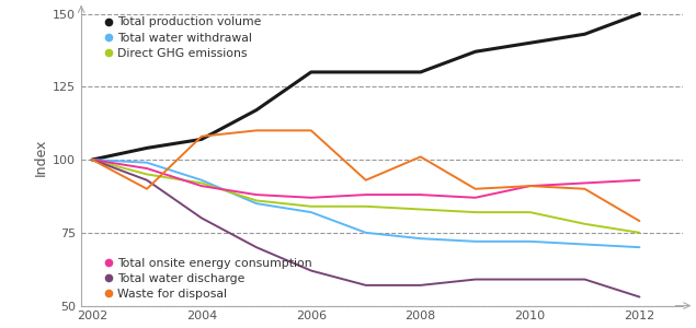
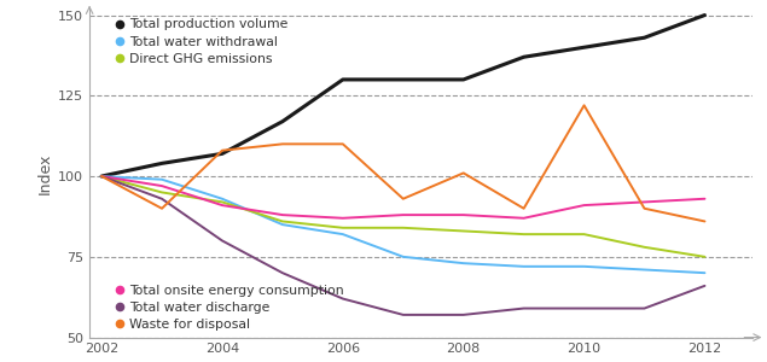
Waste for disposal/2010: 91 -> 122
Total water discharge/2012: 53 -> 66
Waste for disposal/2012: 79 -> 86
